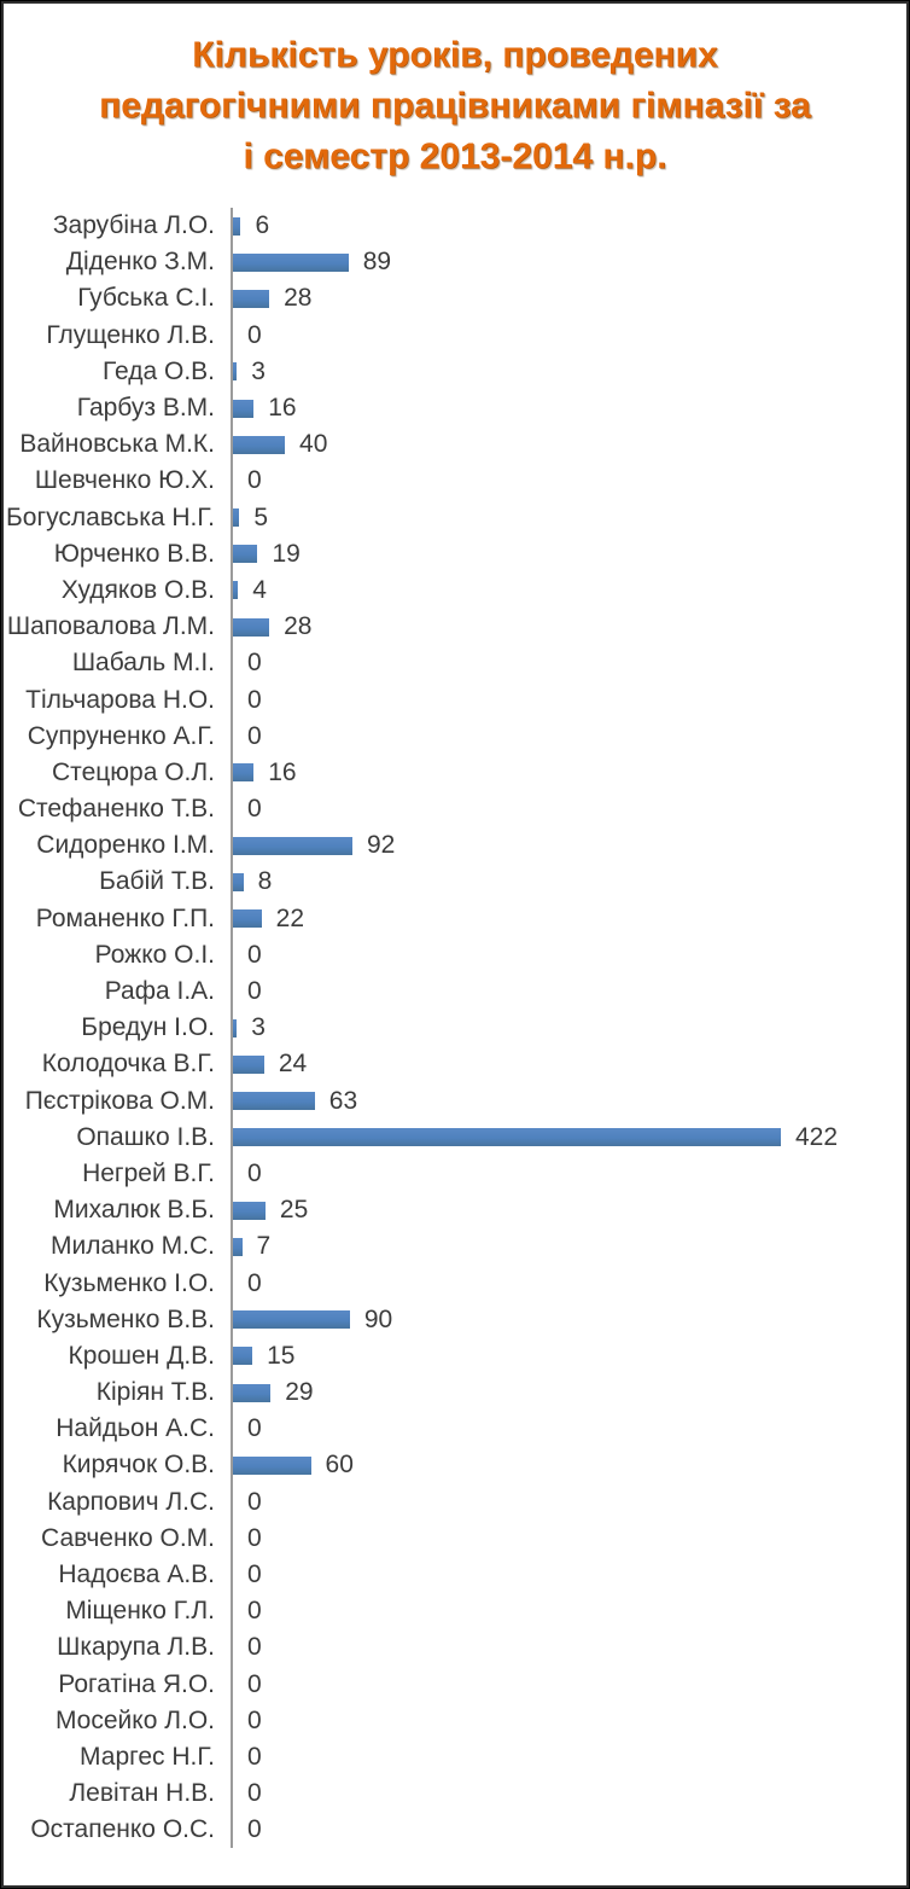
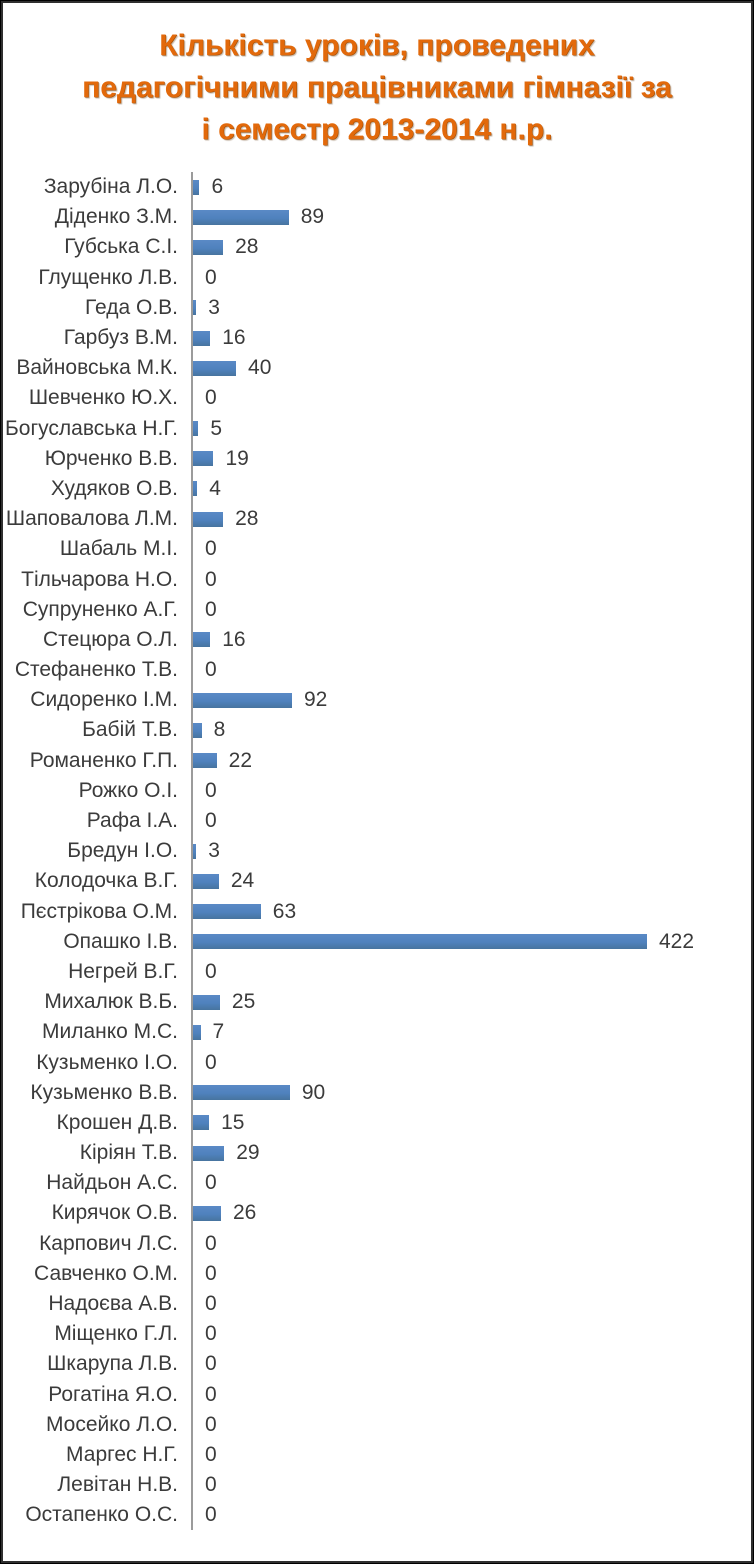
Кирячок О.В.: 60 -> 26
